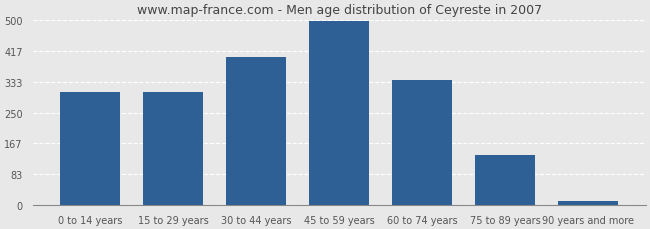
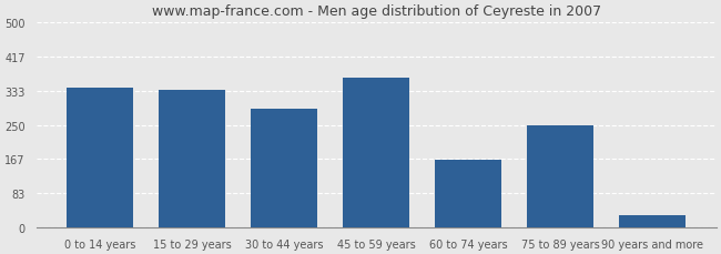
0 to 14 years: 305 -> 340
15 to 29 years: 305 -> 335
30 to 44 years: 400 -> 290
45 to 59 years: 497 -> 365
60 to 74 years: 338 -> 165
75 to 89 years: 135 -> 250
90 years and more: 12 -> 30
